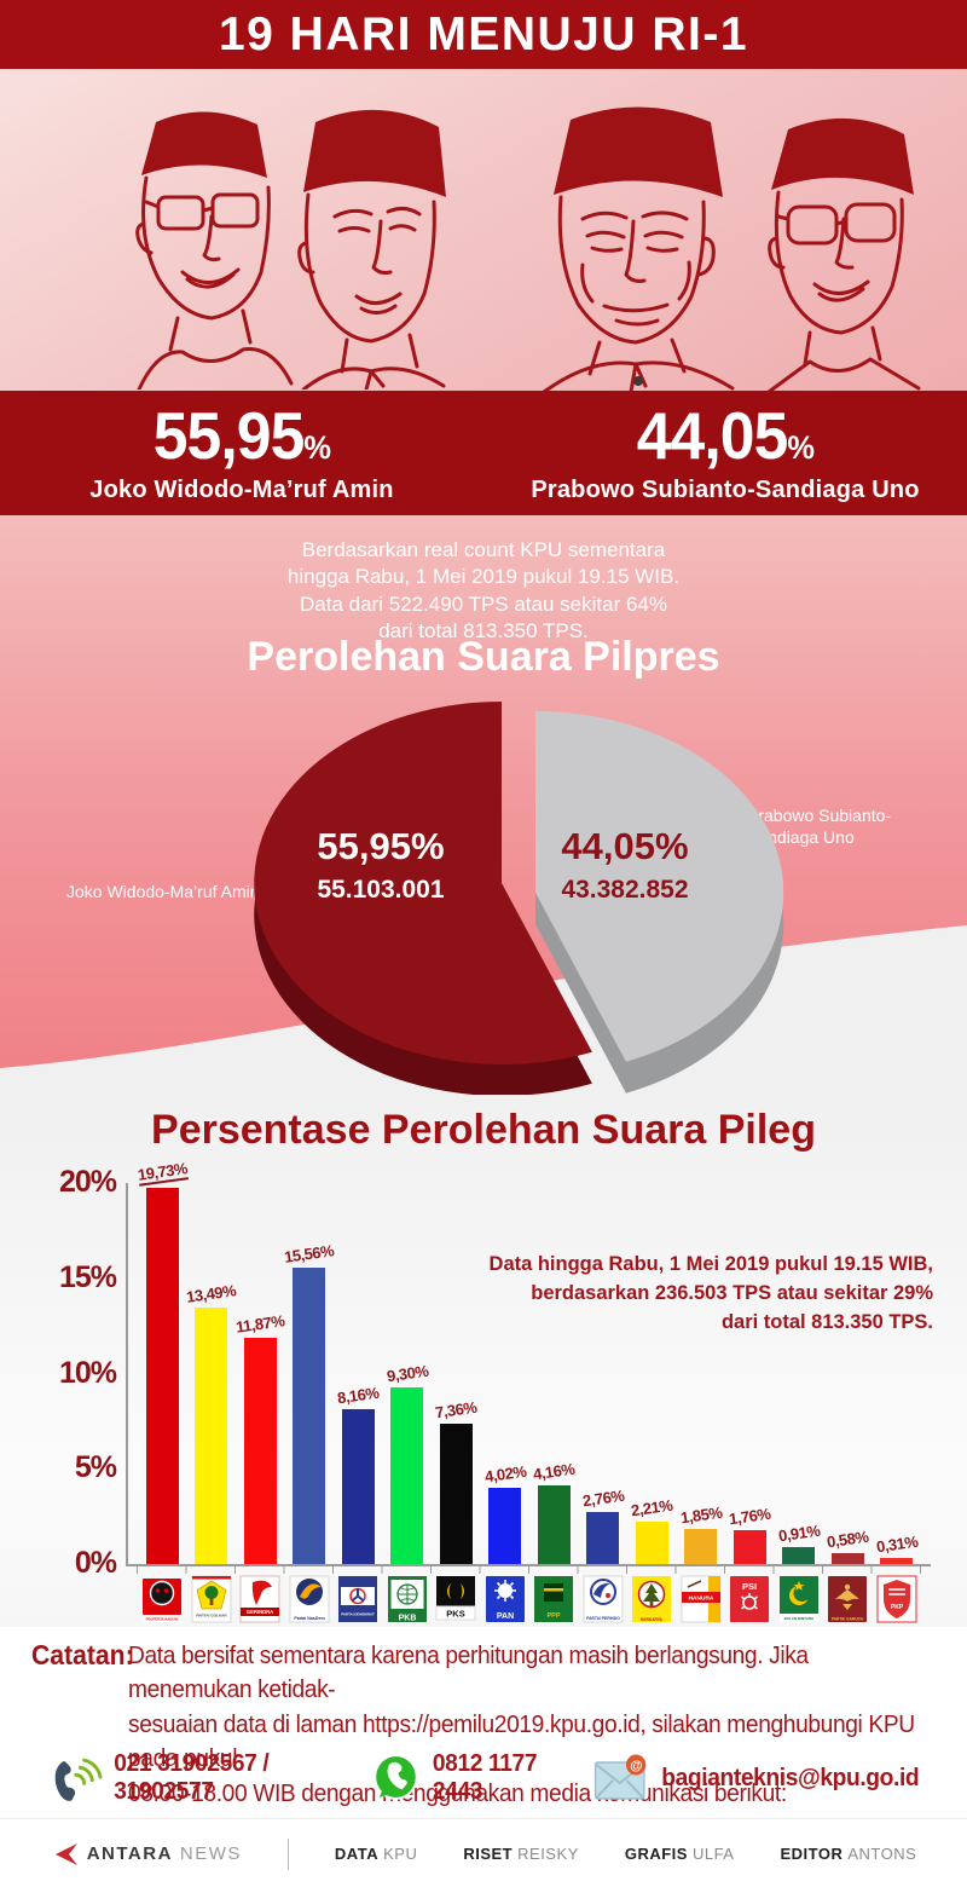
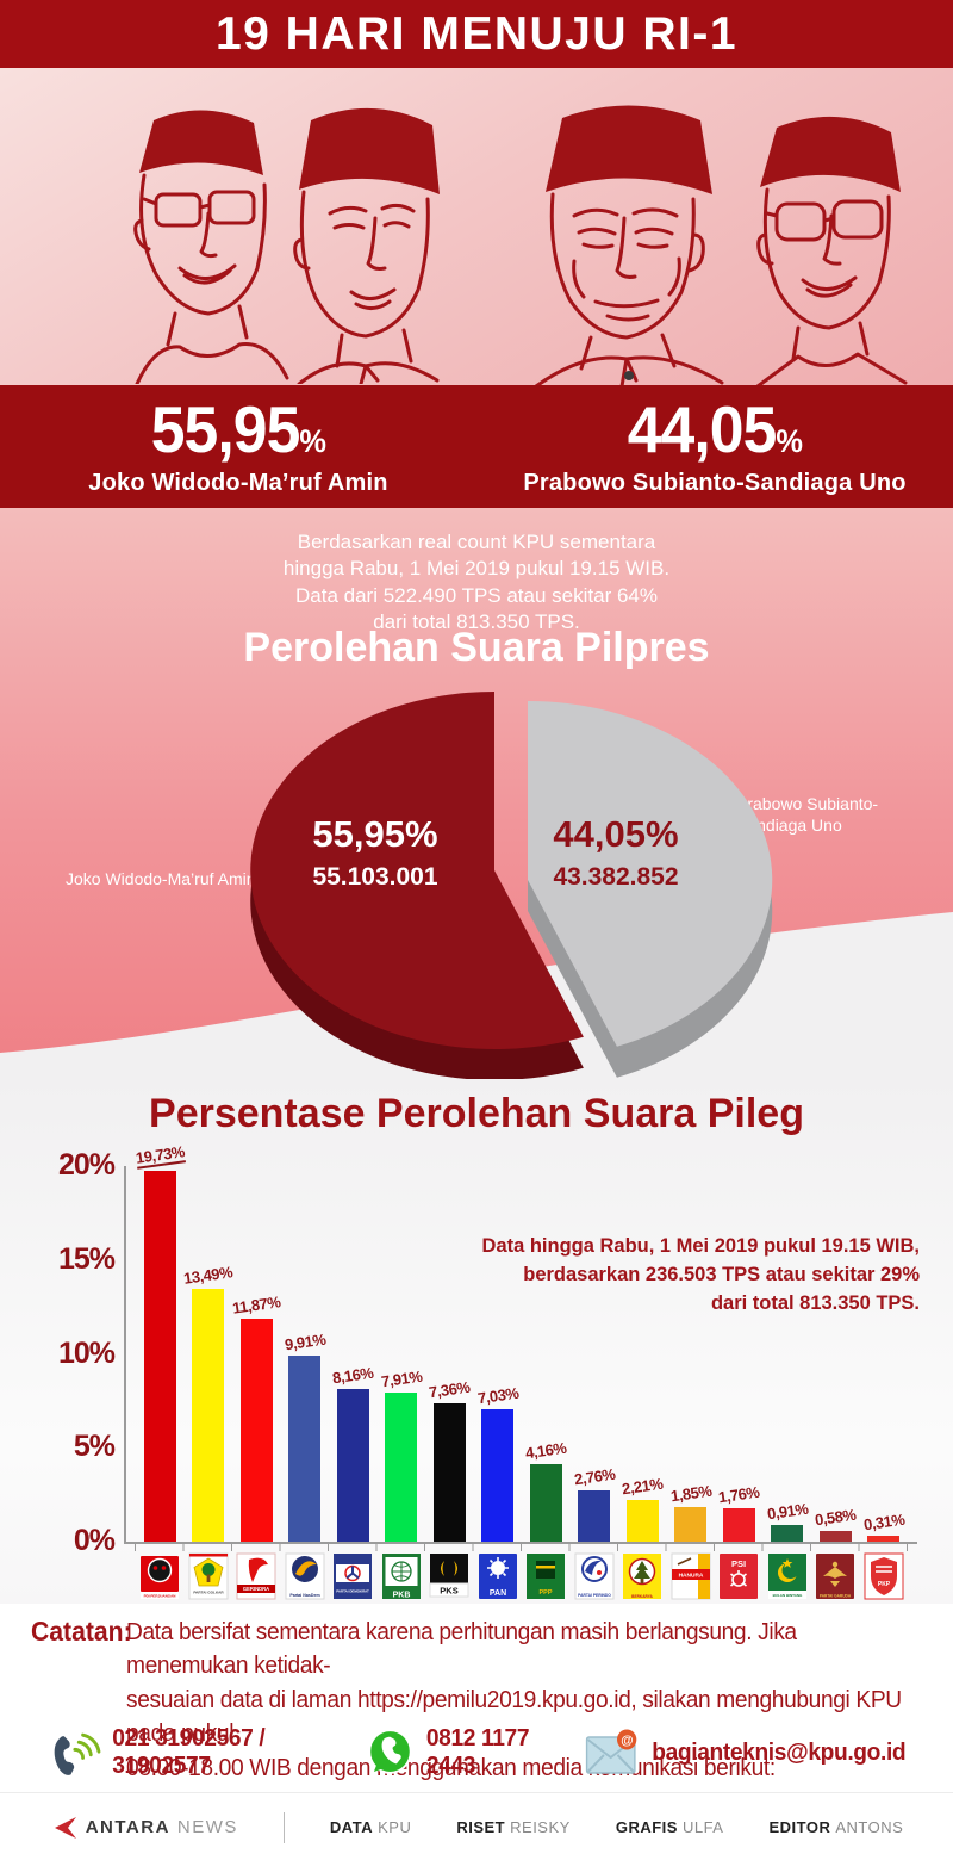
Persentase Perolehan Suara Pileg/Partai NasDem: 15,56% -> 9,91%
Persentase Perolehan Suara Pileg/PKB: 9,30% -> 7,91%
Persentase Perolehan Suara Pileg/PAN: 4,02% -> 7,03%
